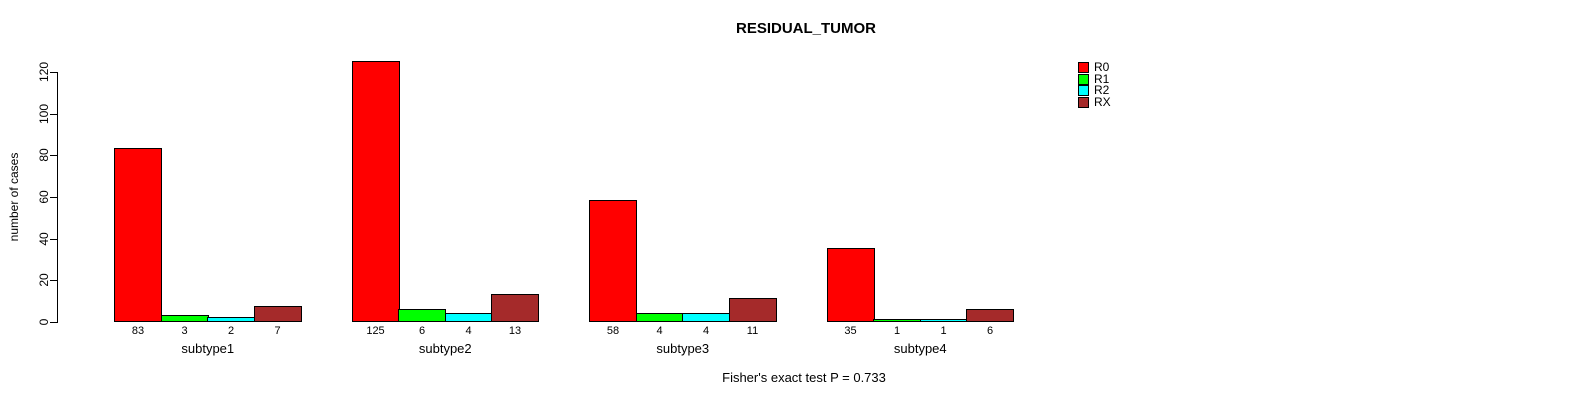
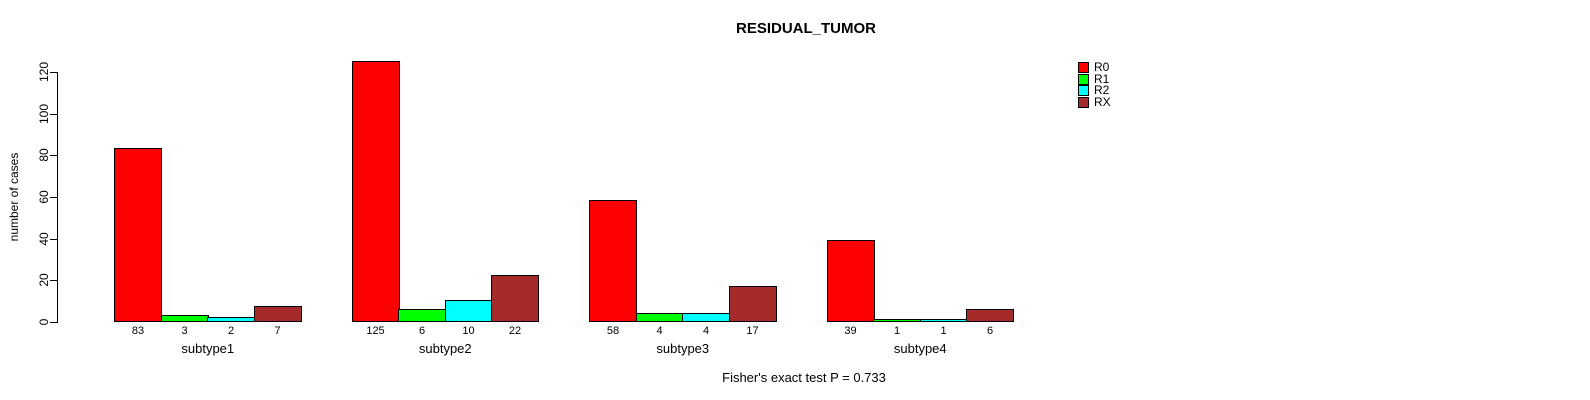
R2/subtype2: 4 -> 10
RX/subtype2: 13 -> 22
RX/subtype3: 11 -> 17
R0/subtype4: 35 -> 39
